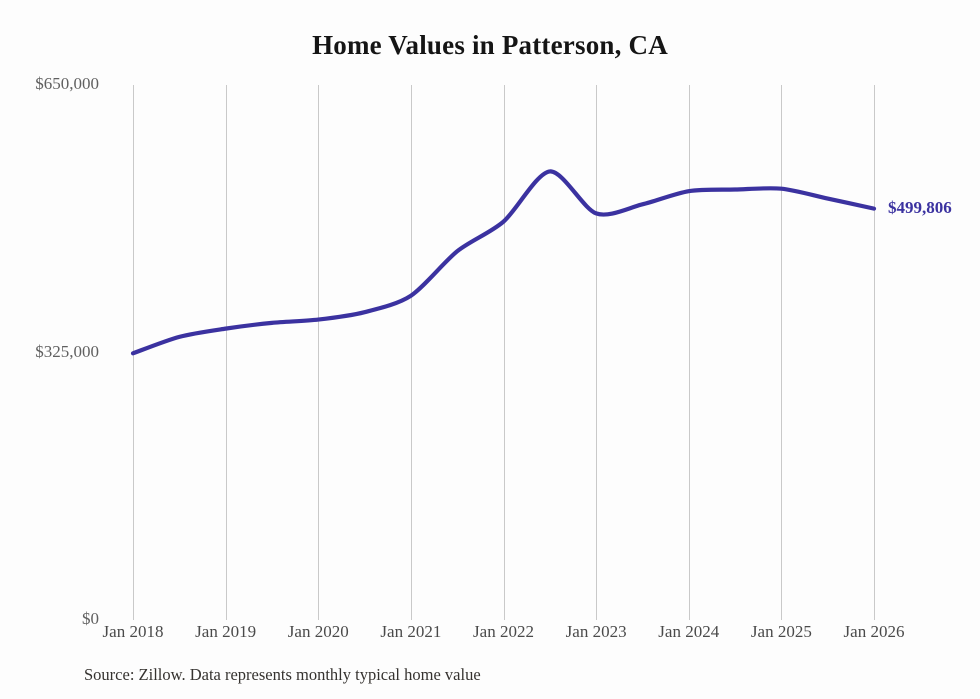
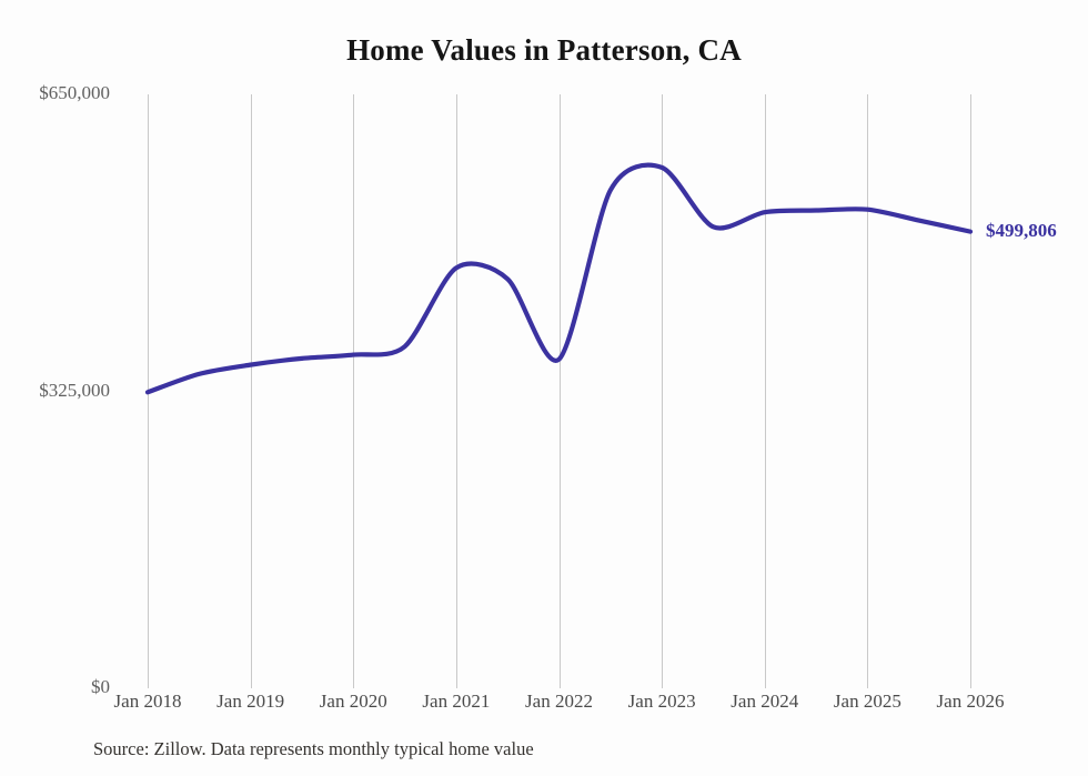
Jan 2021: $390000 -> $460000
Jan 2022: $480000 -> $360000
Jan 2023: $490000 -> $570000
